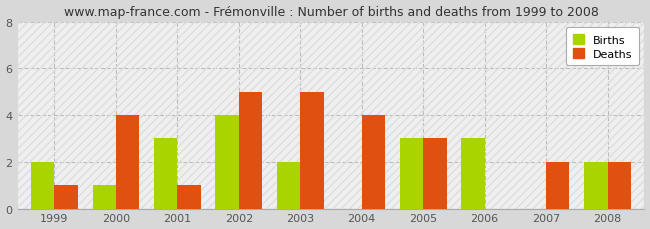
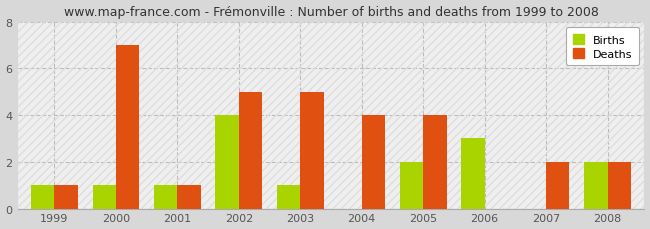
Births/1999: 2 -> 1
Deaths/2000: 4 -> 7
Births/2001: 3 -> 1
Births/2003: 2 -> 1
Births/2005: 3 -> 2
Deaths/2005: 3 -> 4
